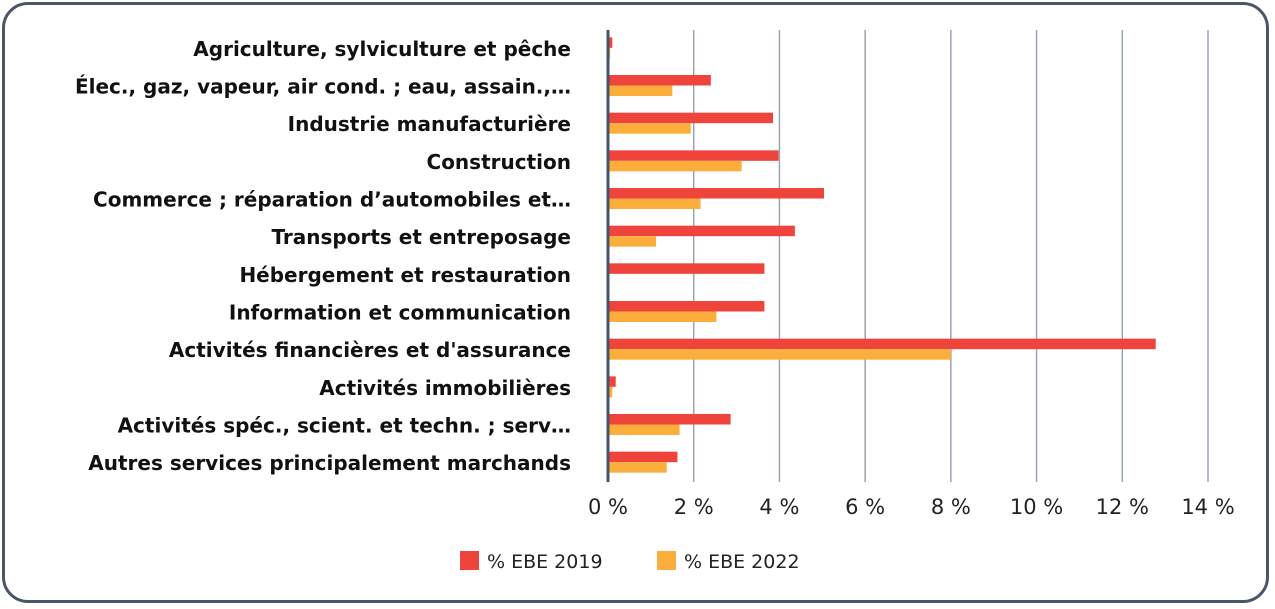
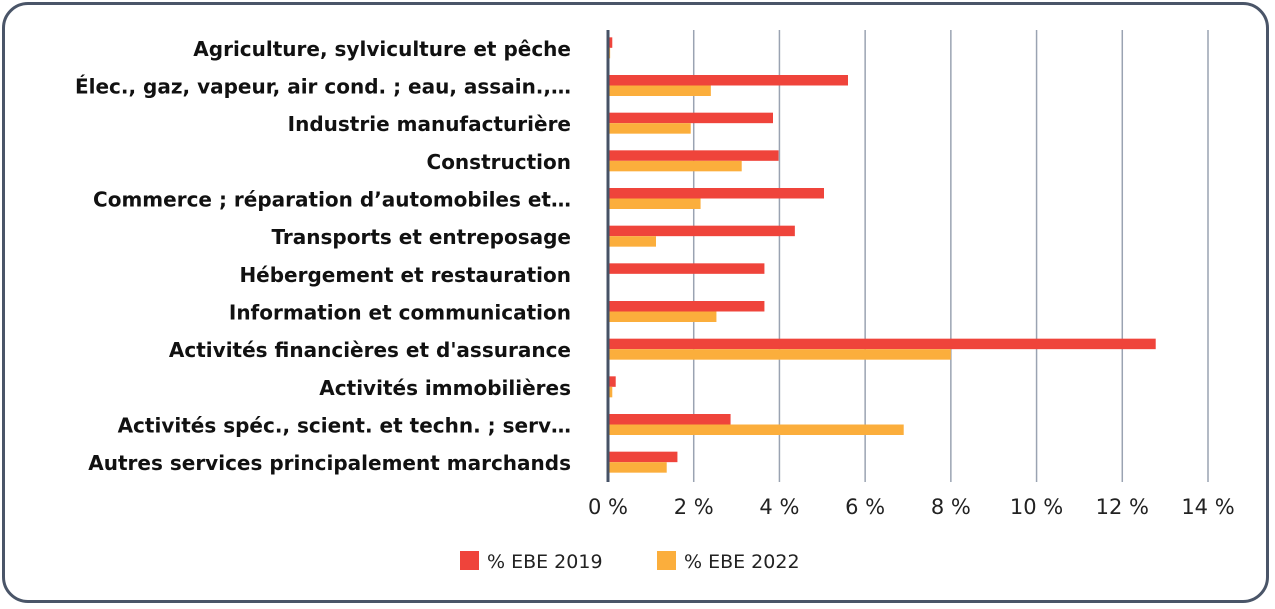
% EBE 2019/Élec., gaz, vapeur, air cond. ; eau, assain.,…: 2.4% -> 5.6%
% EBE 2022/Élec., gaz, vapeur, air cond. ; eau, assain.,…: 1.5% -> 2.4%
% EBE 2022/Activités spéc., scient. et techn. ; serv…: 1.7% -> 6.9%
